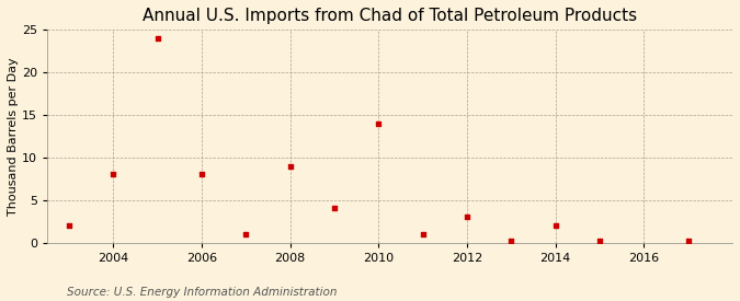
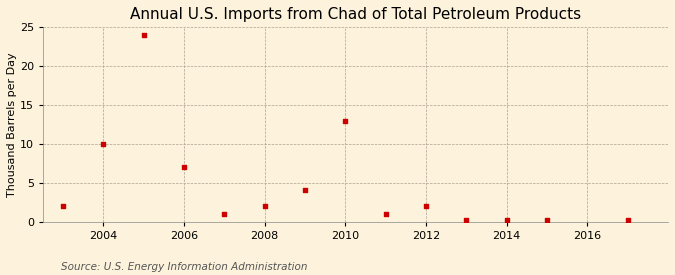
2004: 8.0 -> 10.0
2006: 8.0 -> 7.0
2008: 9.0 -> 2.0
2010: 14.0 -> 13.0
2012: 3.0 -> 2.0
2014: 2.0 -> 0.2
